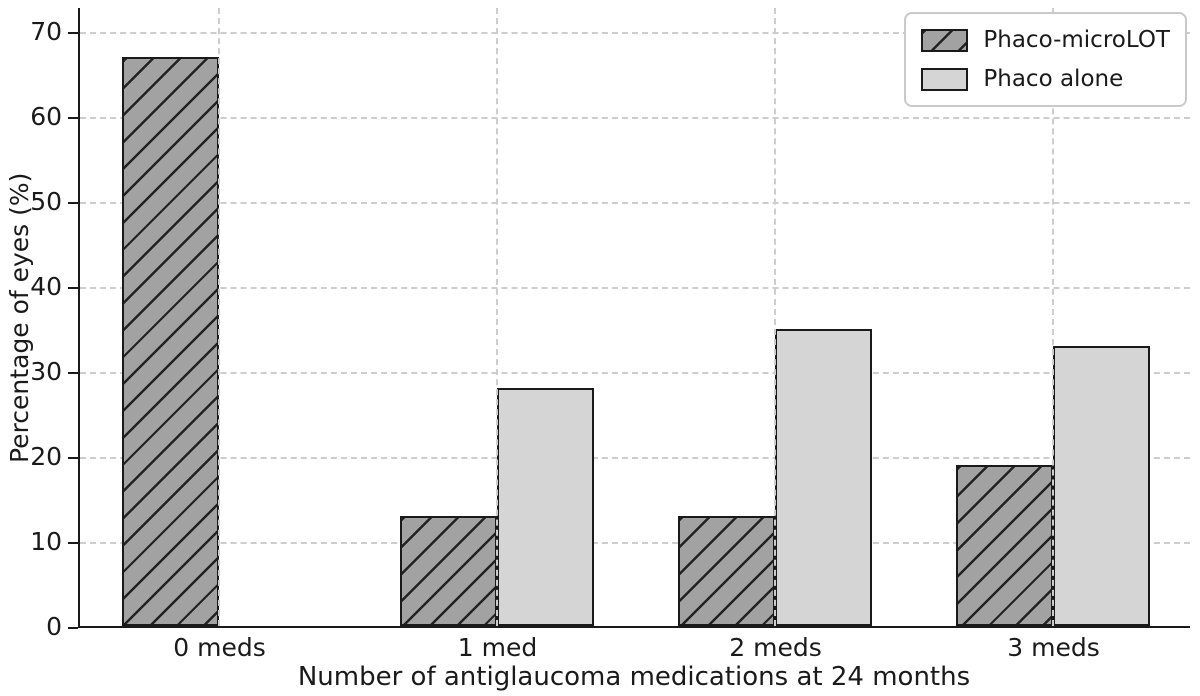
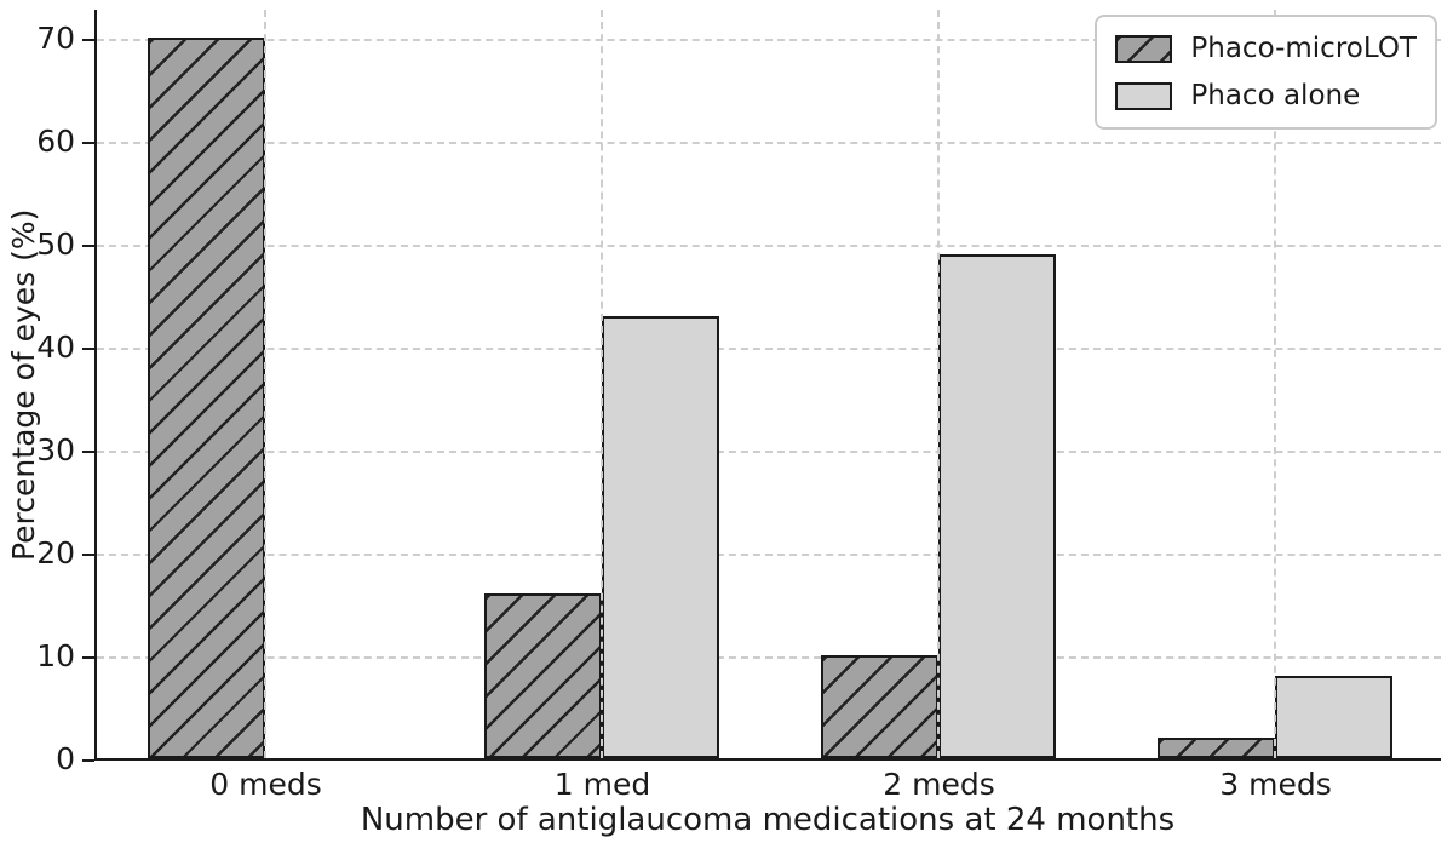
Phaco-microLOT/0 meds: 67 -> 70
Phaco-microLOT/1 med: 13 -> 16
Phaco alone/1 med: 28 -> 43
Phaco-microLOT/2 meds: 13 -> 10
Phaco alone/2 meds: 35 -> 49
Phaco-microLOT/3 meds: 19 -> 2
Phaco alone/3 meds: 33 -> 8
